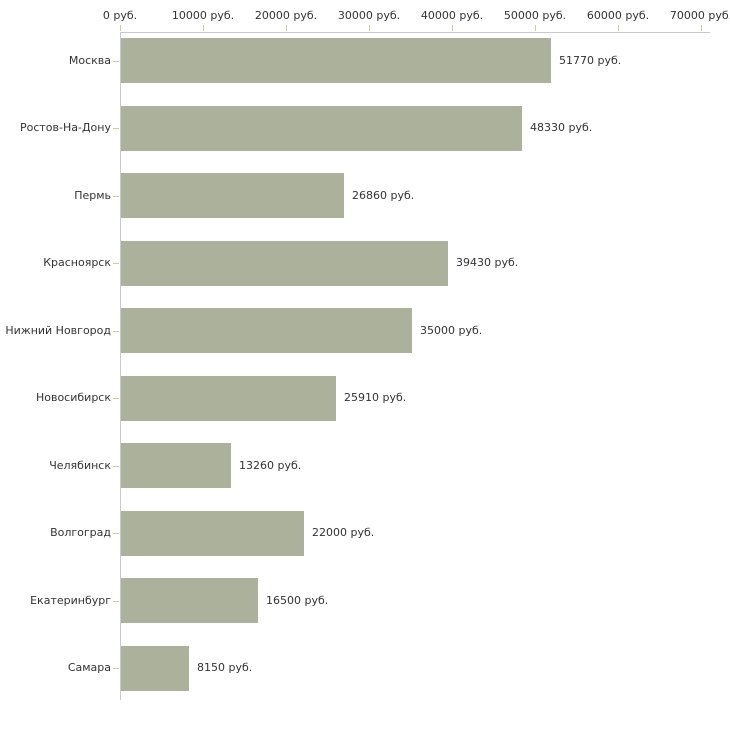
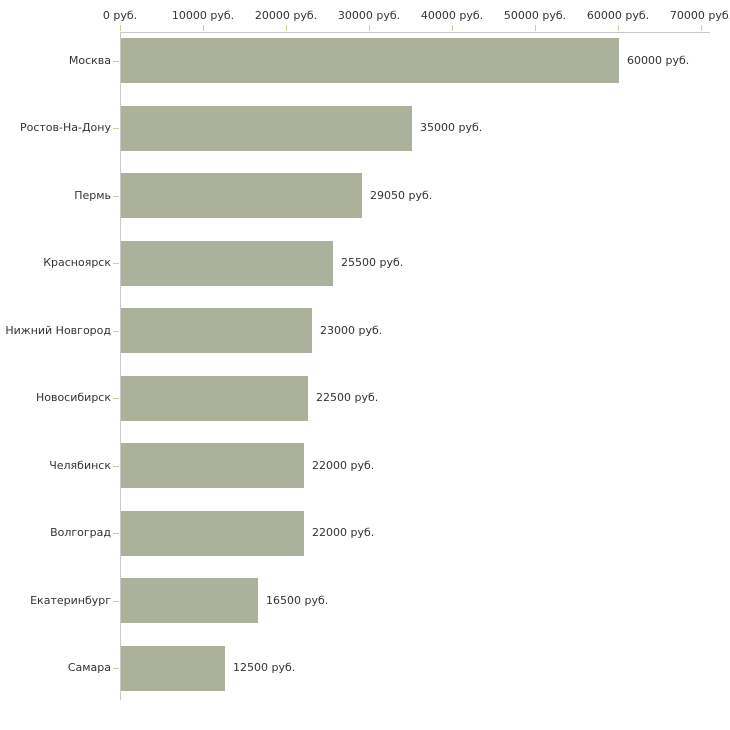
Москва: 51770 -> 60000
Ростов-На-Дону: 48330 -> 35000
Пермь: 26860 -> 29050
Красноярск: 39430 -> 25500
Нижний Новгород: 35000 -> 23000
Новосибирск: 25910 -> 22500
Челябинск: 13260 -> 22000
Самара: 8150 -> 12500
